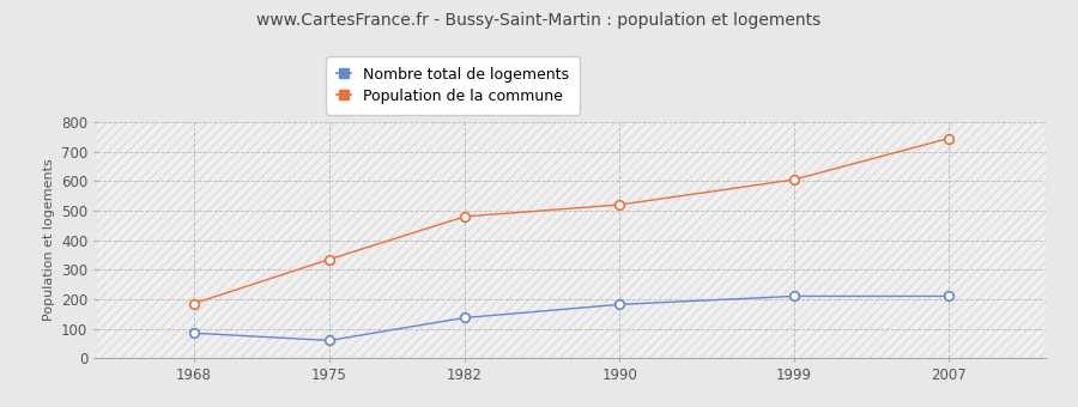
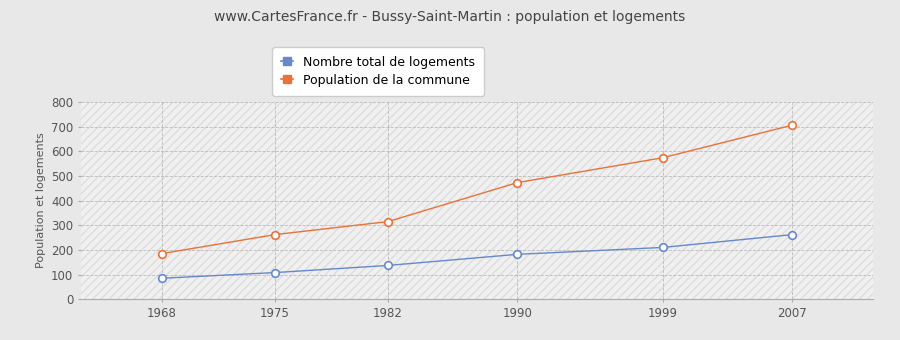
Nombre total de logements/1975: 60 -> 108
Population de la commune/1975: 335 -> 262
Population de la commune/1982: 480 -> 315
Population de la commune/1990: 520 -> 473
Population de la commune/1999: 605 -> 574
Nombre total de logements/2007: 210 -> 262
Population de la commune/2007: 745 -> 706
